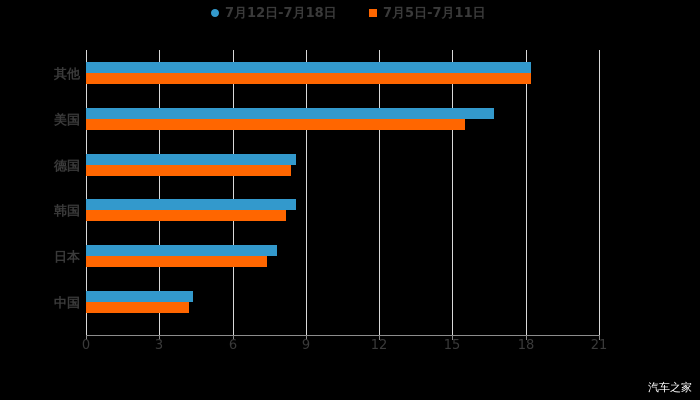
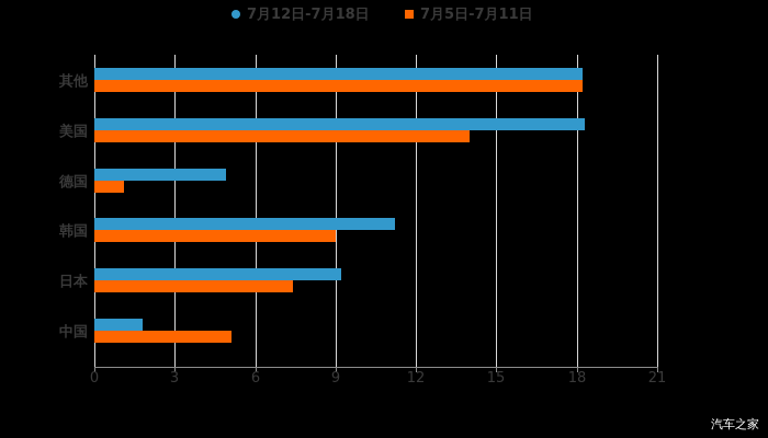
7月12日-7月18日/美国: 16.7 -> 18.3
7月5日-7月11日/美国: 15.5 -> 14.0
7月12日-7月18日/德国: 8.6 -> 4.9
7月5日-7月11日/德国: 8.4 -> 1.1
7月12日-7月18日/韩国: 8.6 -> 11.2
7月5日-7月11日/韩国: 8.2 -> 9.0
7月12日-7月18日/日本: 7.8 -> 9.2
7月12日-7月18日/中国: 4.4 -> 1.8
7月5日-7月11日/中国: 4.2 -> 5.1
